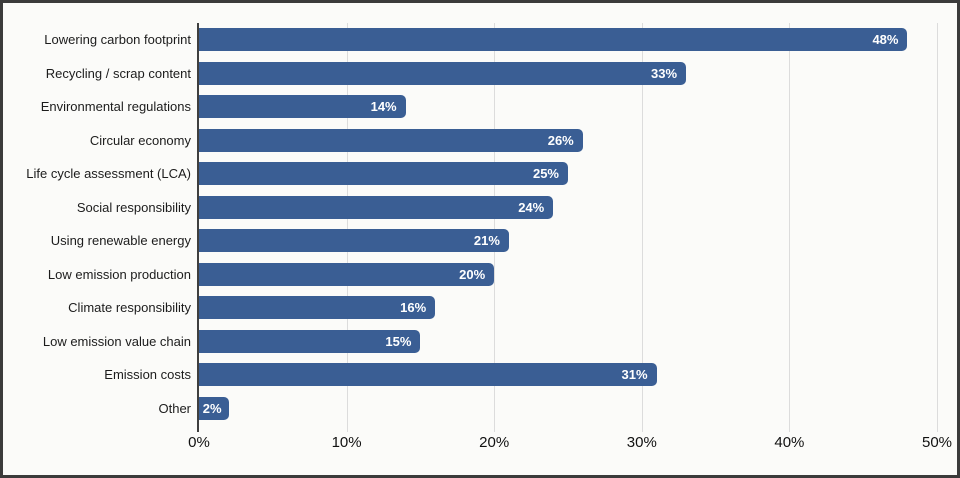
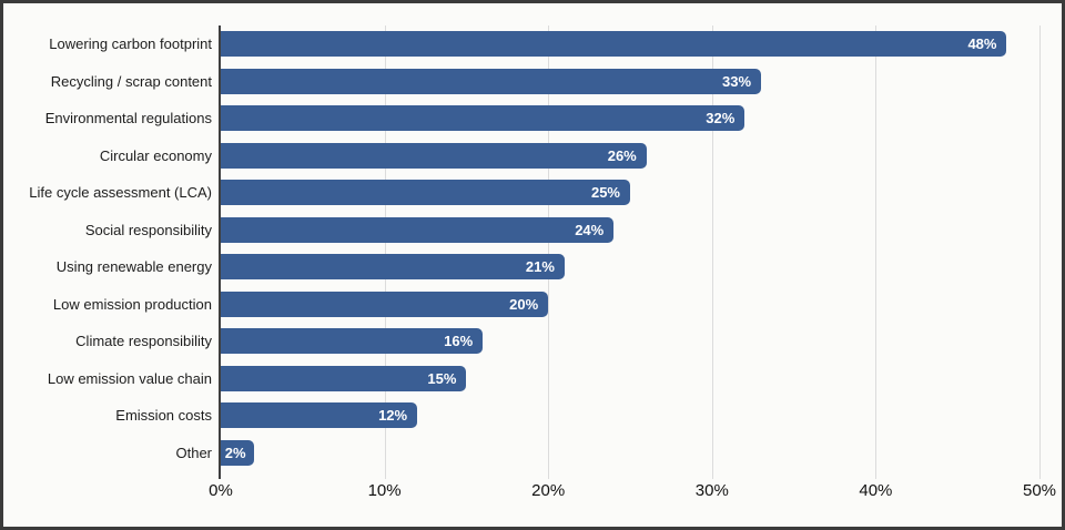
Environmental regulations: 14% -> 32%
Emission costs: 31% -> 12%
